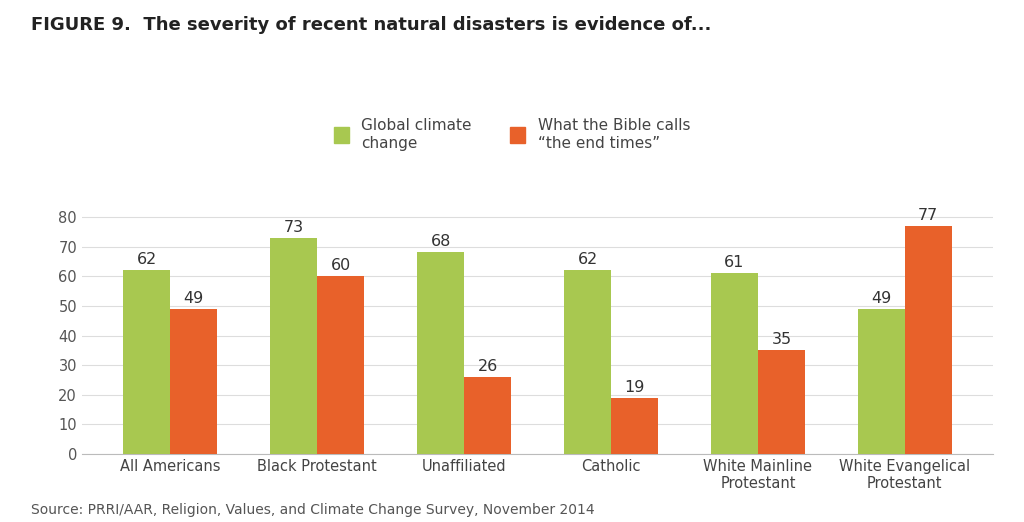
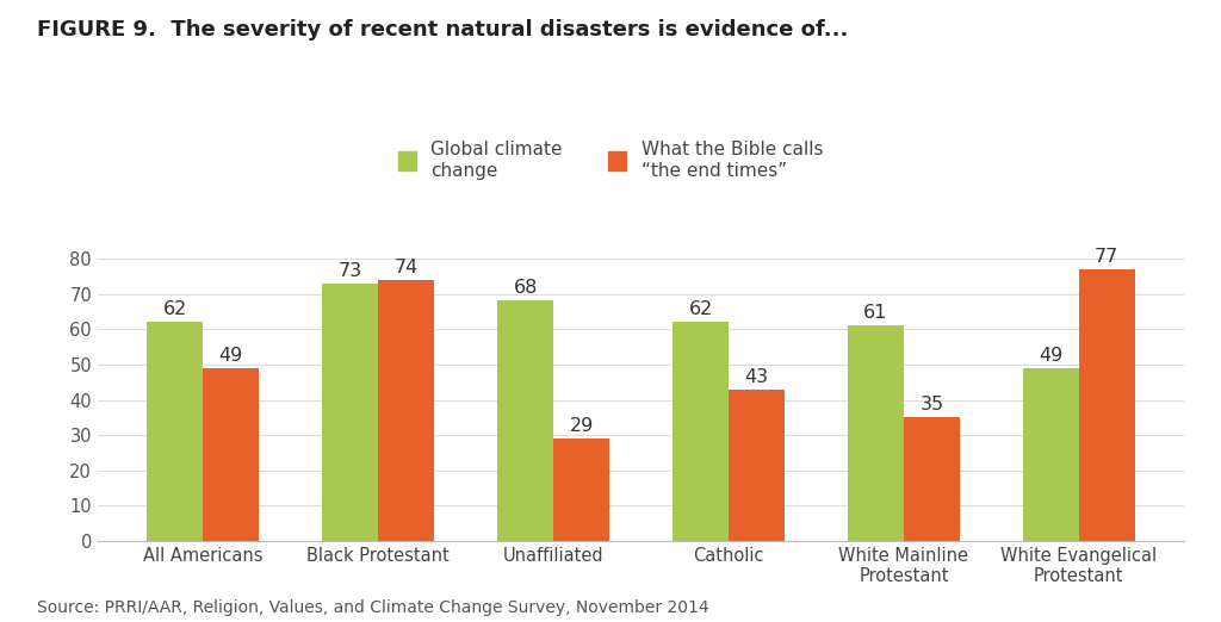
What the Bible calls “the end times”/Black Protestant: 60 -> 74
What the Bible calls “the end times”/Unaffiliated: 26 -> 29
What the Bible calls “the end times”/Catholic: 19 -> 43
